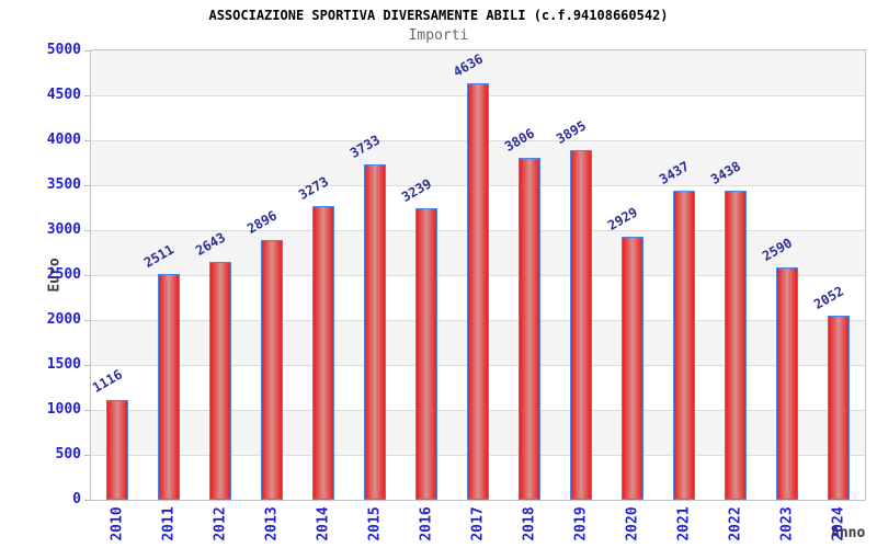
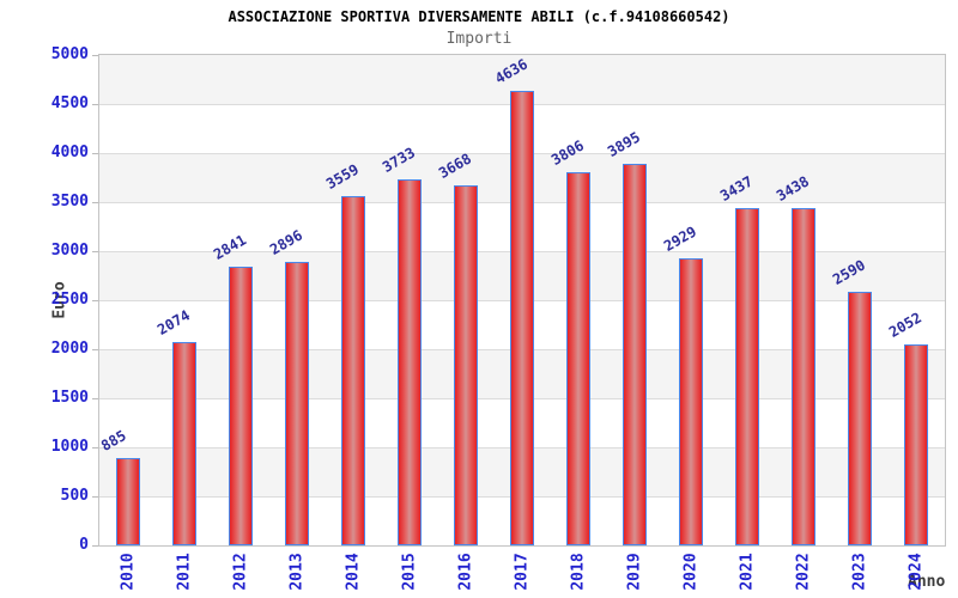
2010: 1116 -> 885
2011: 2511 -> 2074
2012: 2643 -> 2841
2014: 3273 -> 3559
2016: 3239 -> 3668
